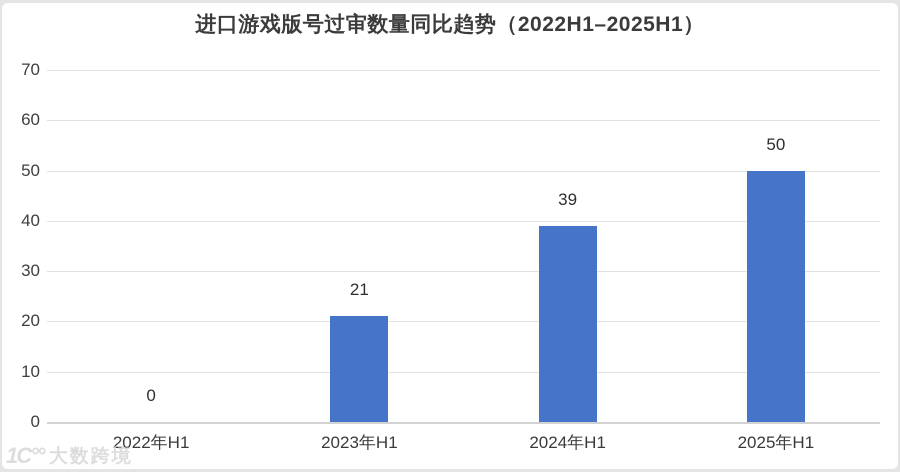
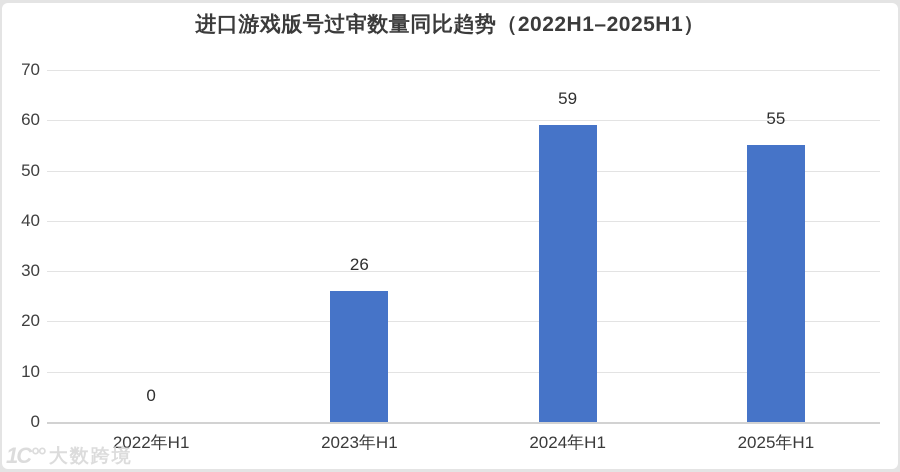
2023年H1: 21 -> 26
2024年H1: 39 -> 59
2025年H1: 50 -> 55
